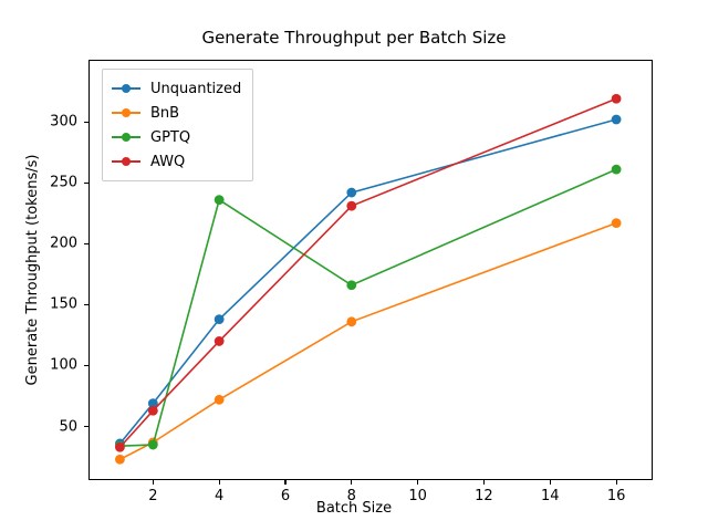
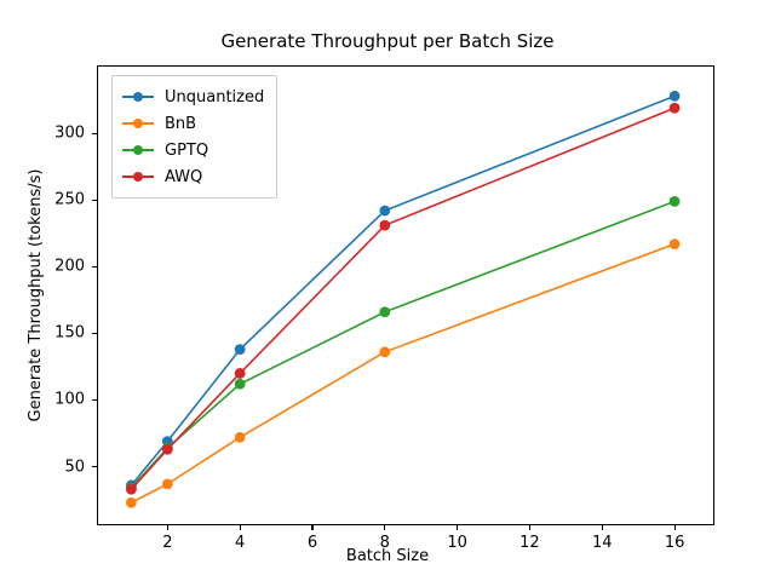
GPTQ/2: 35 -> 64
GPTQ/4: 236 -> 112
Unquantized/16: 302 -> 328
GPTQ/16: 261 -> 249
